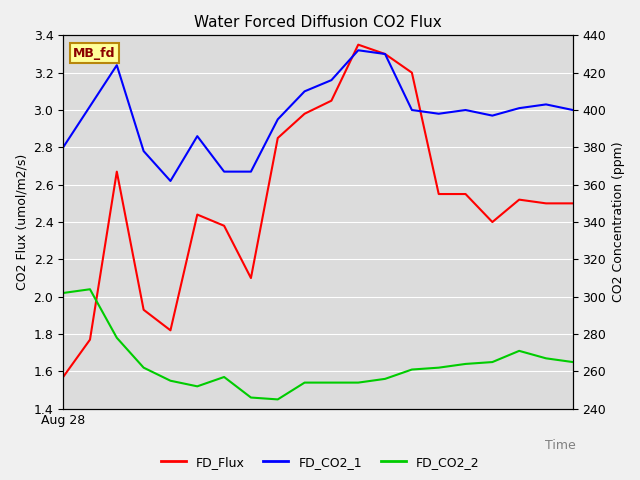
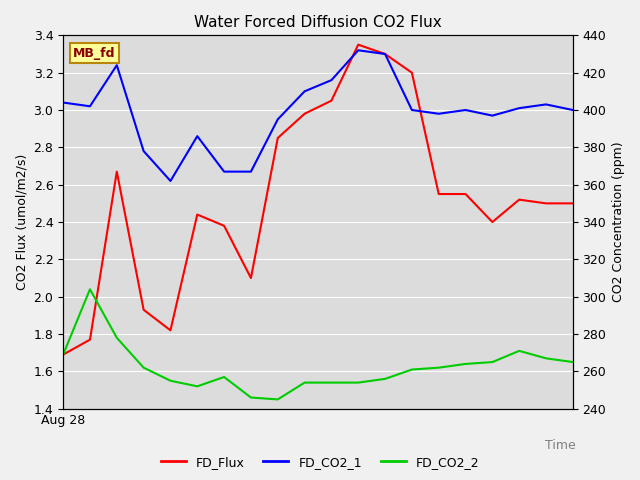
FD_Flux/Aug 28: 1.57 -> 1.69
FD_CO2_1/Aug 28: 380 -> 404
FD_CO2_2/Aug 28: 302 -> 269
